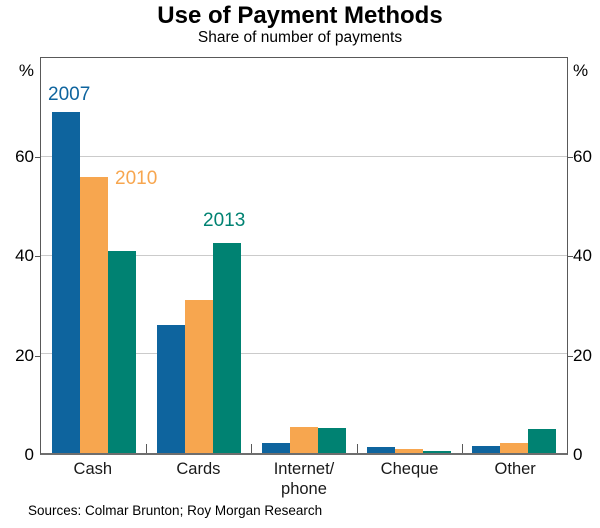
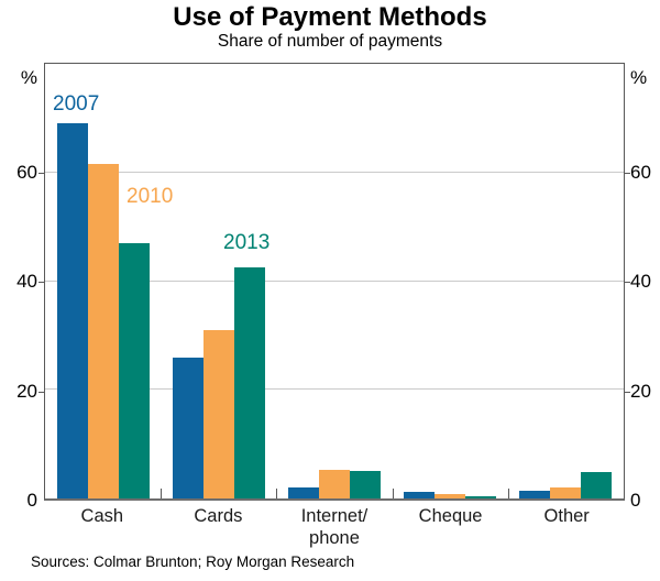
2010/Cash: 56 -> 62
2013/Cash: 41 -> 47
